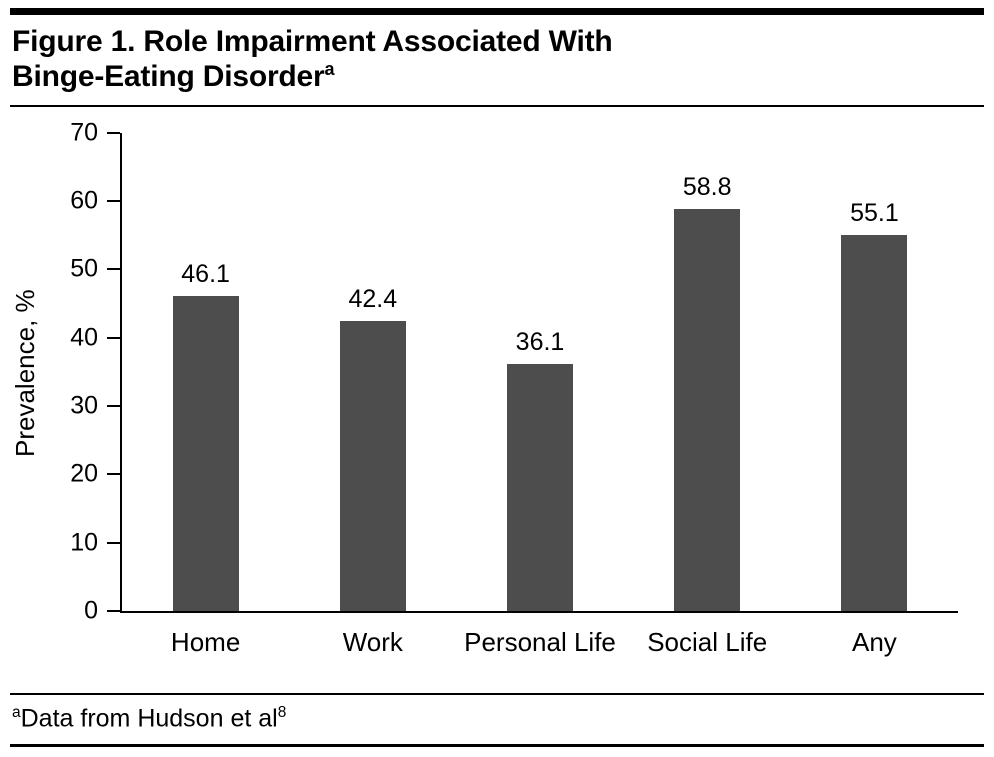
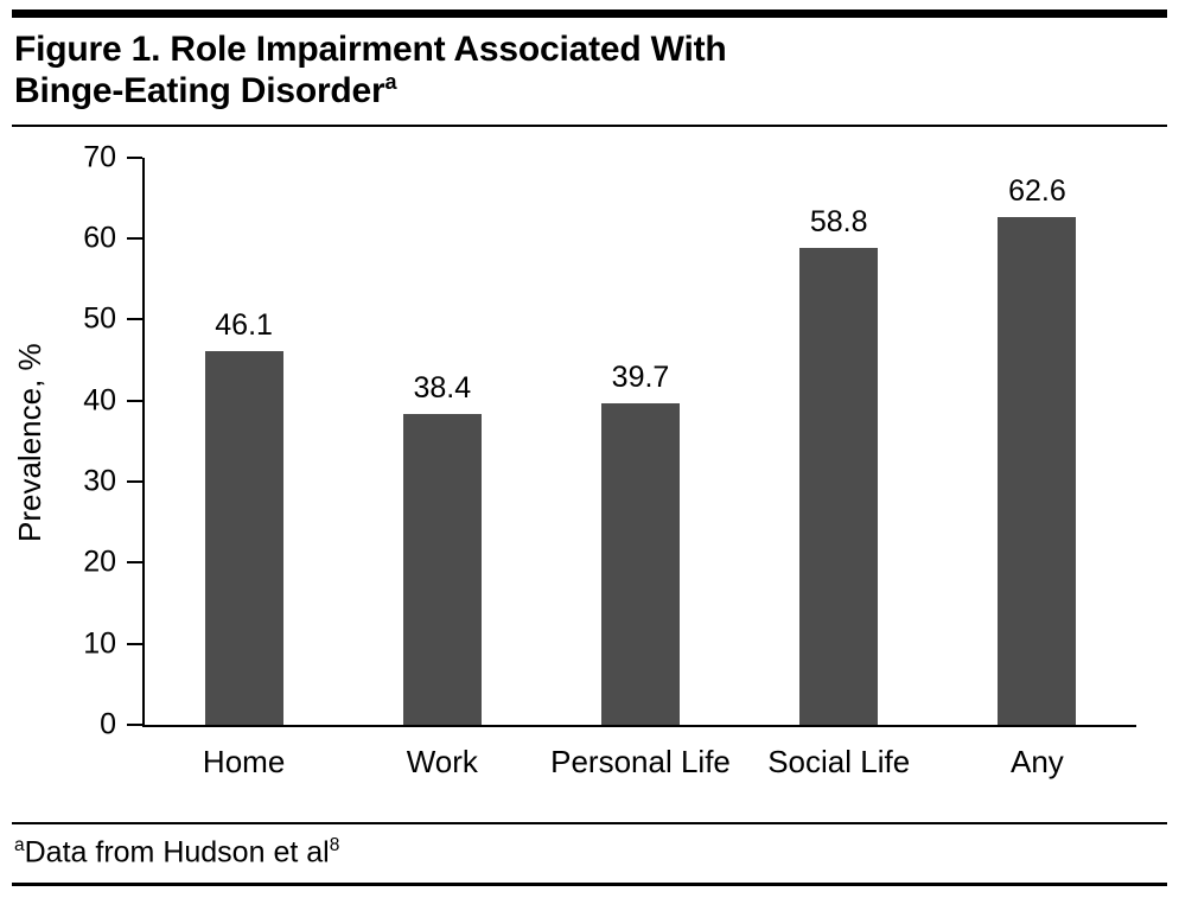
Work: 42.4 -> 38.4
Personal Life: 36.1 -> 39.7
Any: 55.1 -> 62.6
